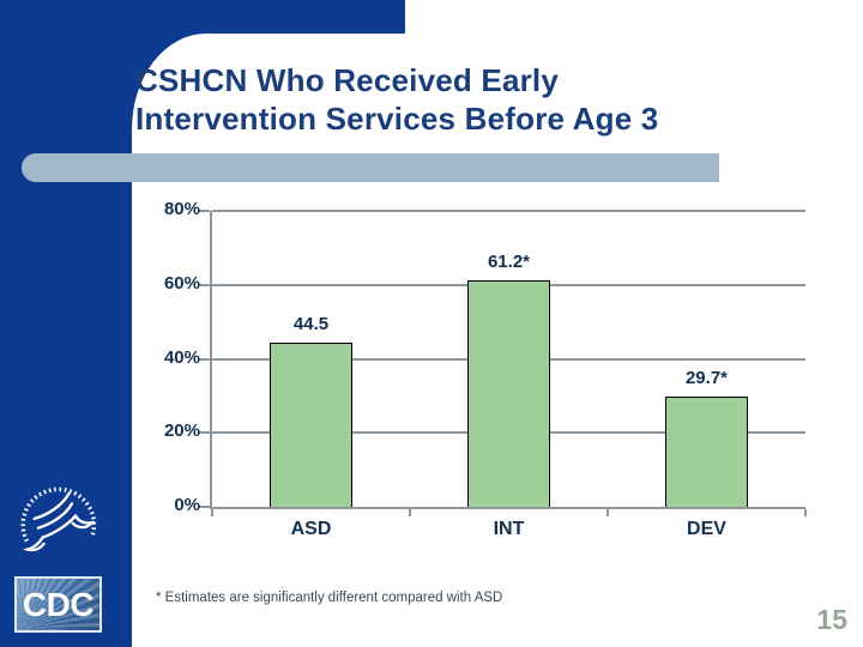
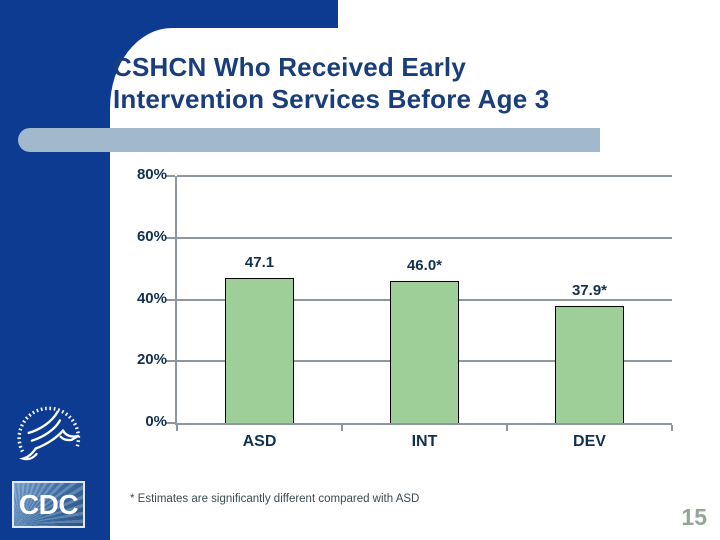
ASD: 44.5 -> 47.1
INT: 61.2 -> 46.0
DEV: 29.7 -> 37.9
